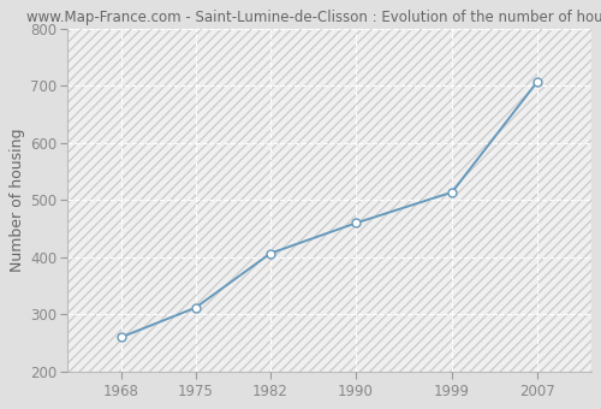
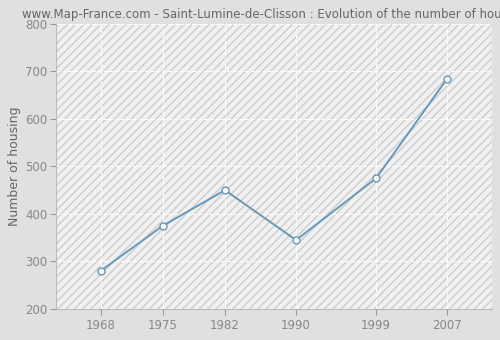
1968: 260 -> 280
1975: 312 -> 375
1982: 407 -> 450
1990: 460 -> 345
1999: 514 -> 475
2007: 708 -> 685
